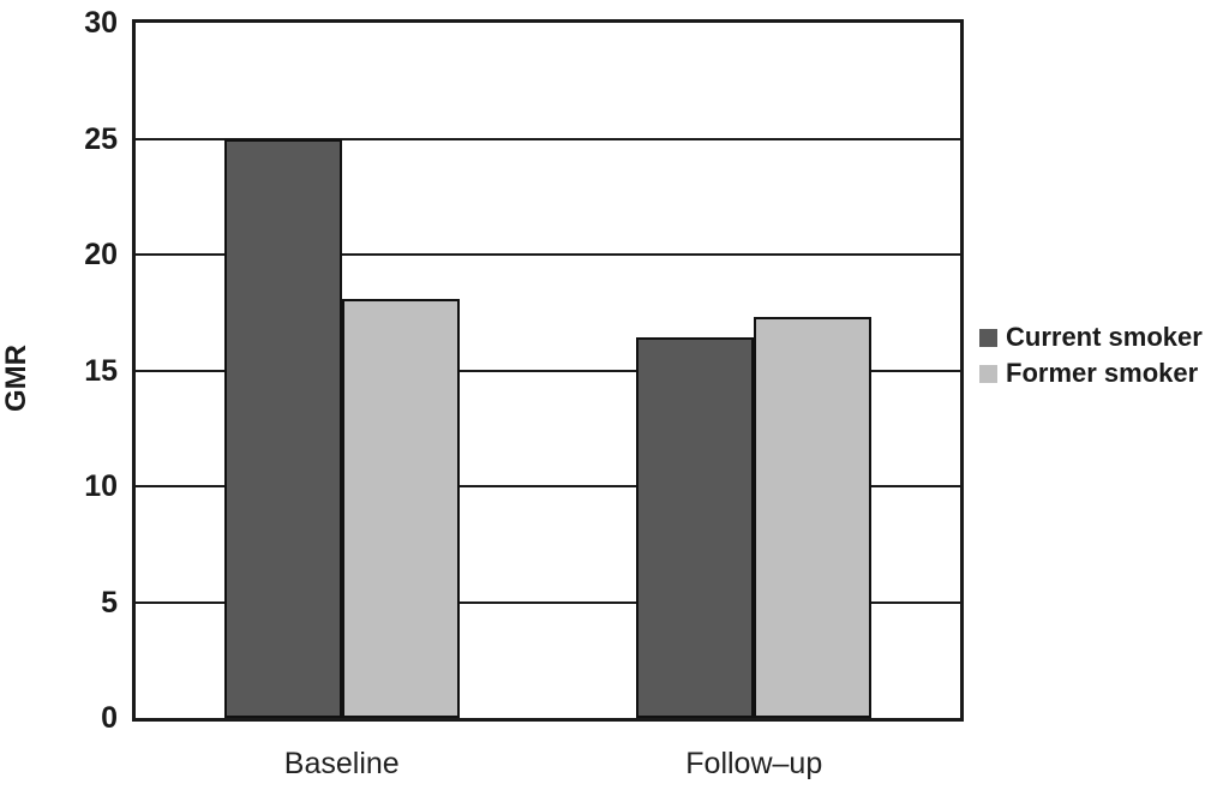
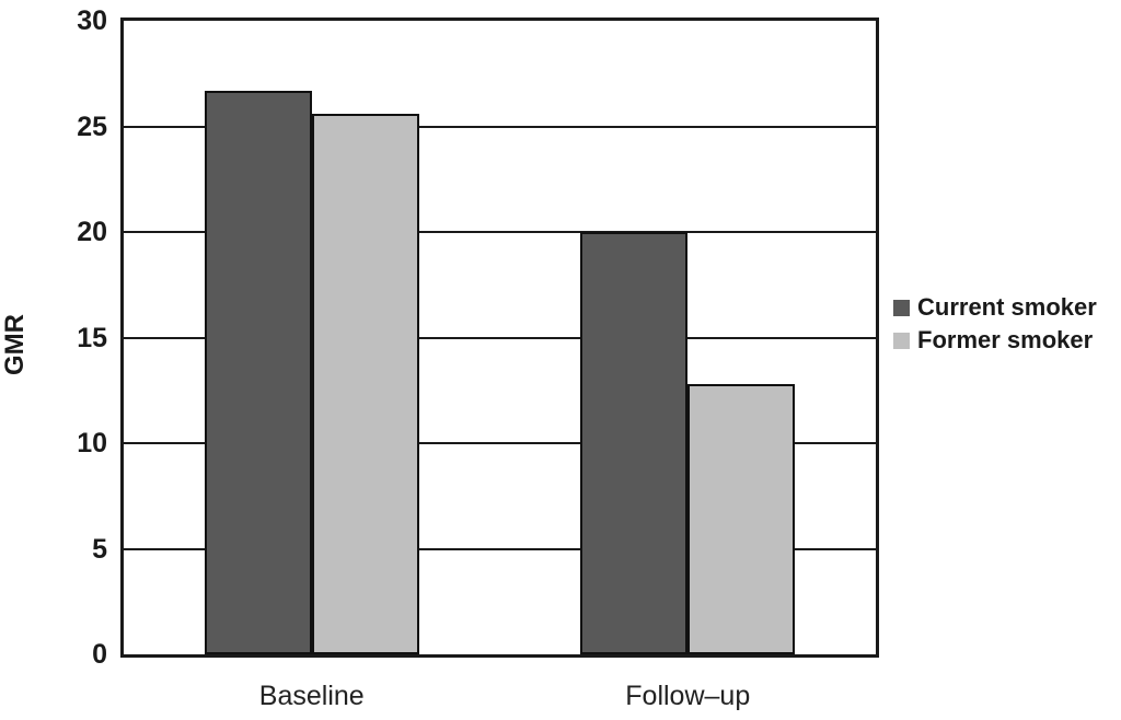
Current smoker/Baseline: 25.0 -> 26.7
Former smoker/Baseline: 18.1 -> 25.6
Current smoker/Follow–up: 16.4 -> 20.0
Former smoker/Follow–up: 17.3 -> 12.8
